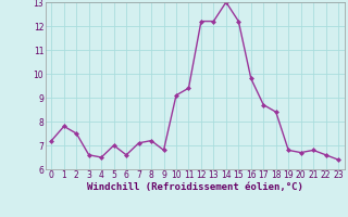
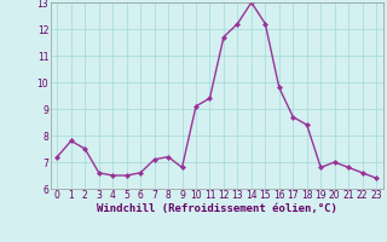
5: 7.0 -> 6.5
12: 12.2 -> 11.7
20: 6.7 -> 7.0
